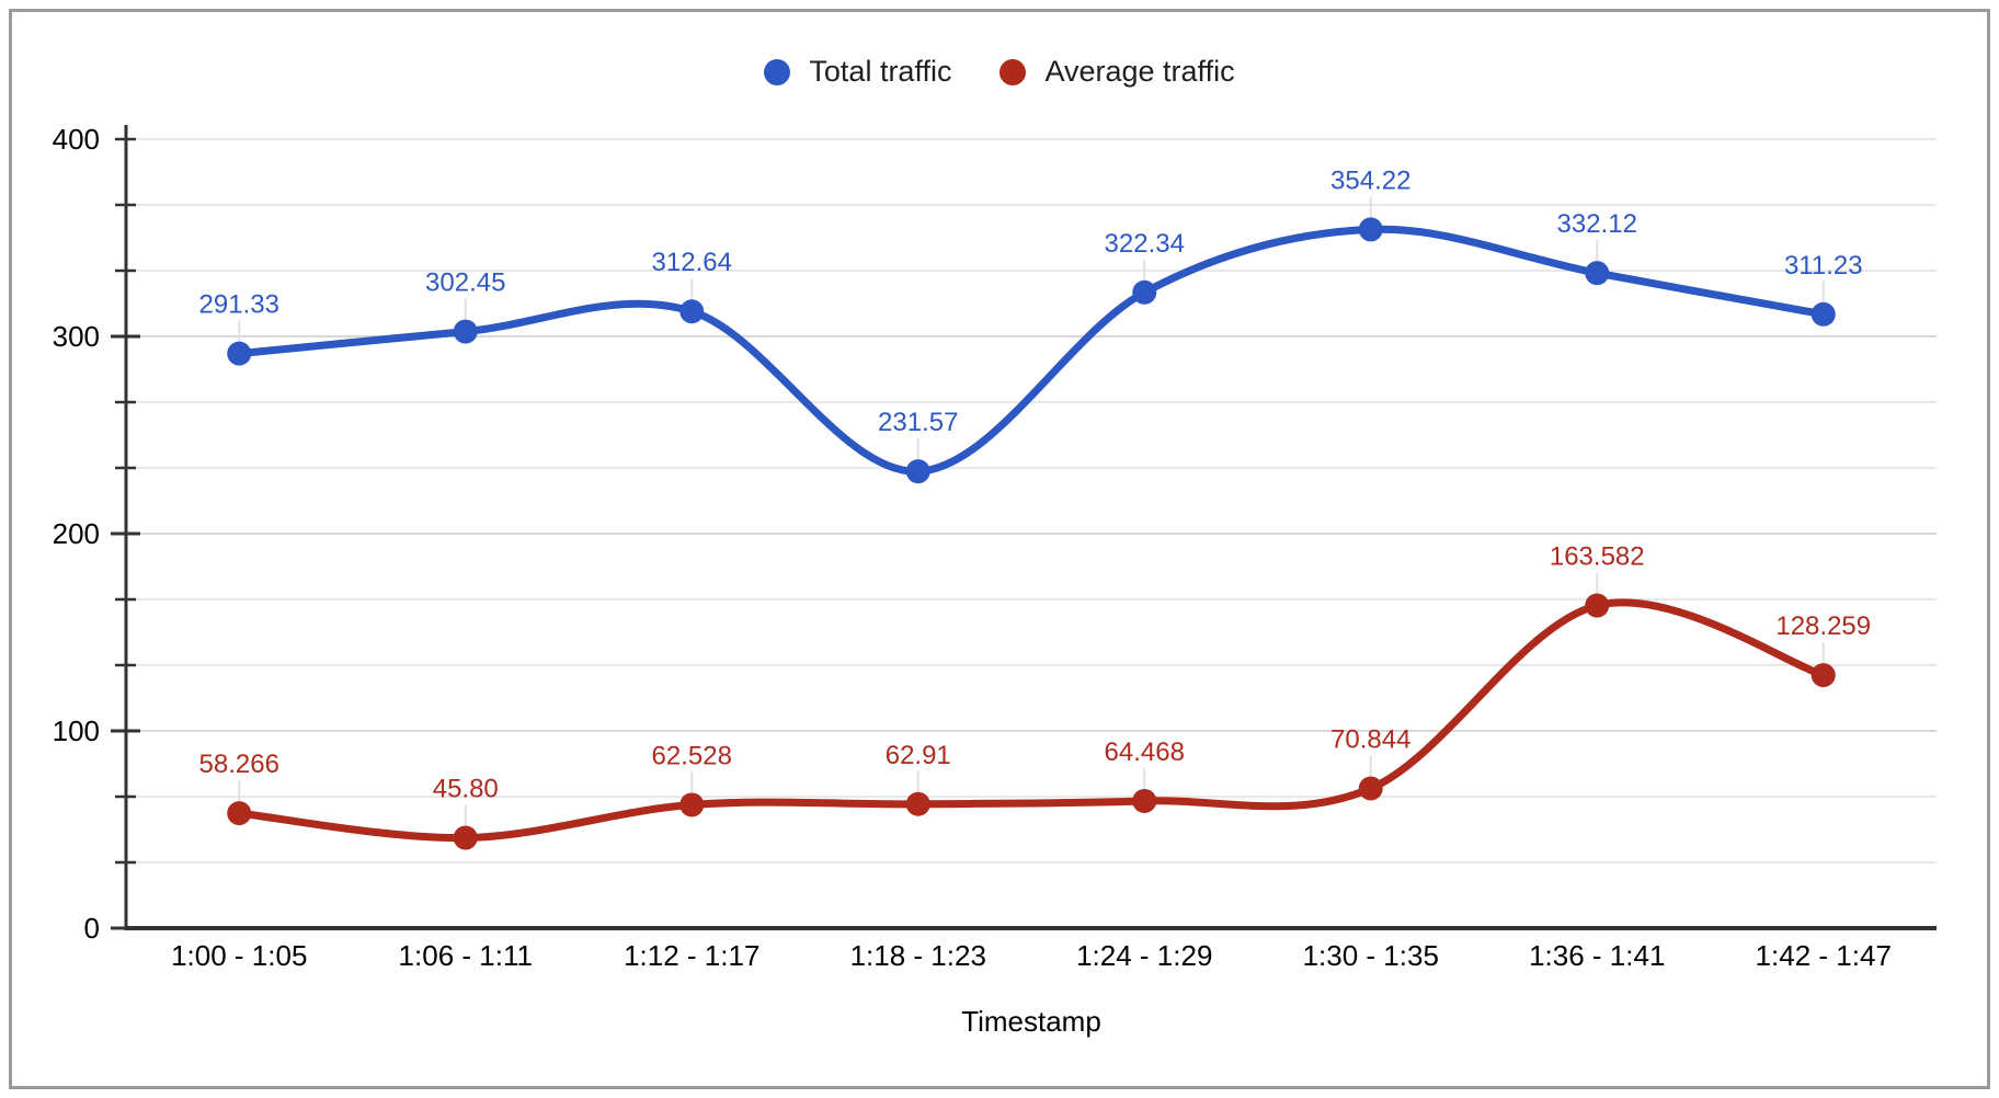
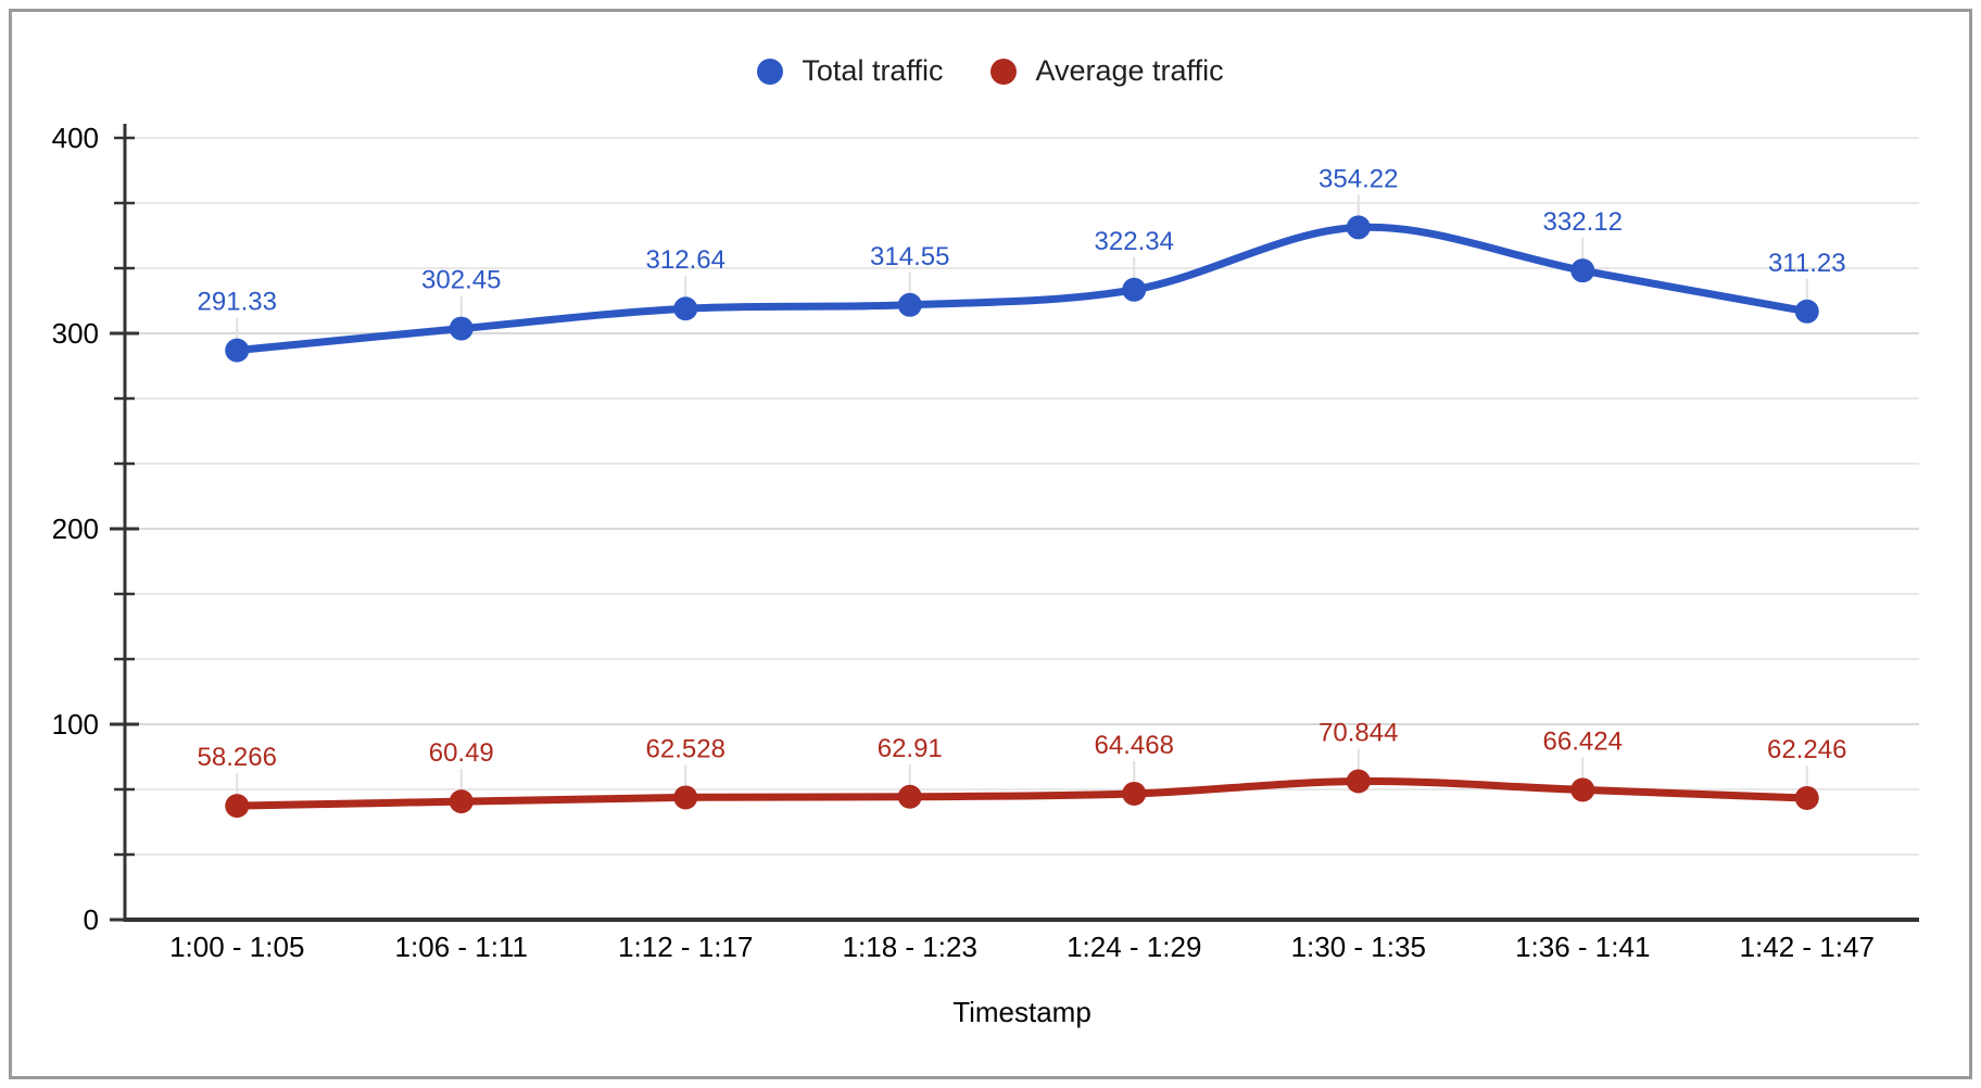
Average traffic/1:06 - 1:11: 45.80 -> 60.49
Total traffic/1:18 - 1:23: 231.57 -> 314.55
Average traffic/1:36 - 1:41: 163.582 -> 66.424
Average traffic/1:42 - 1:47: 128.259 -> 62.246
